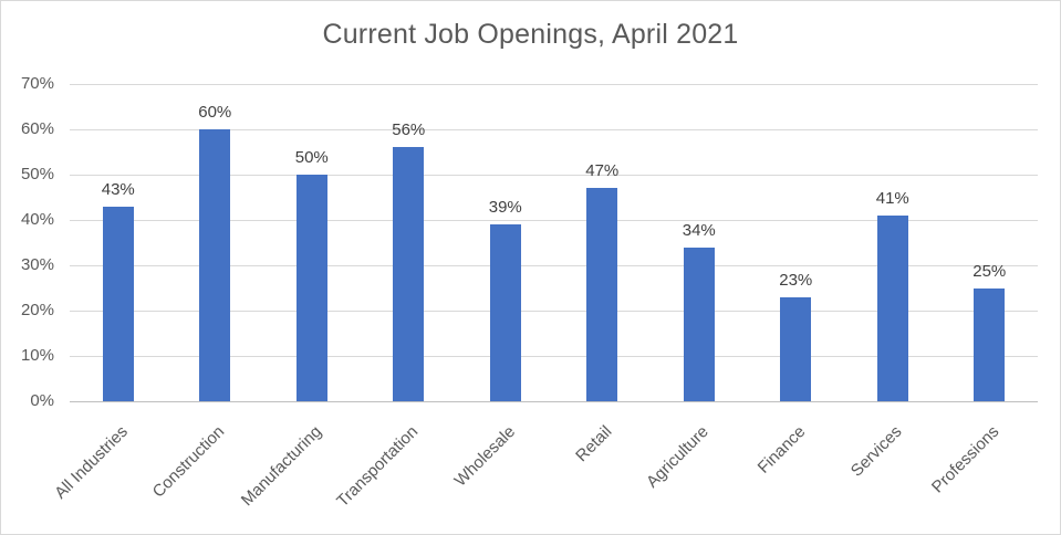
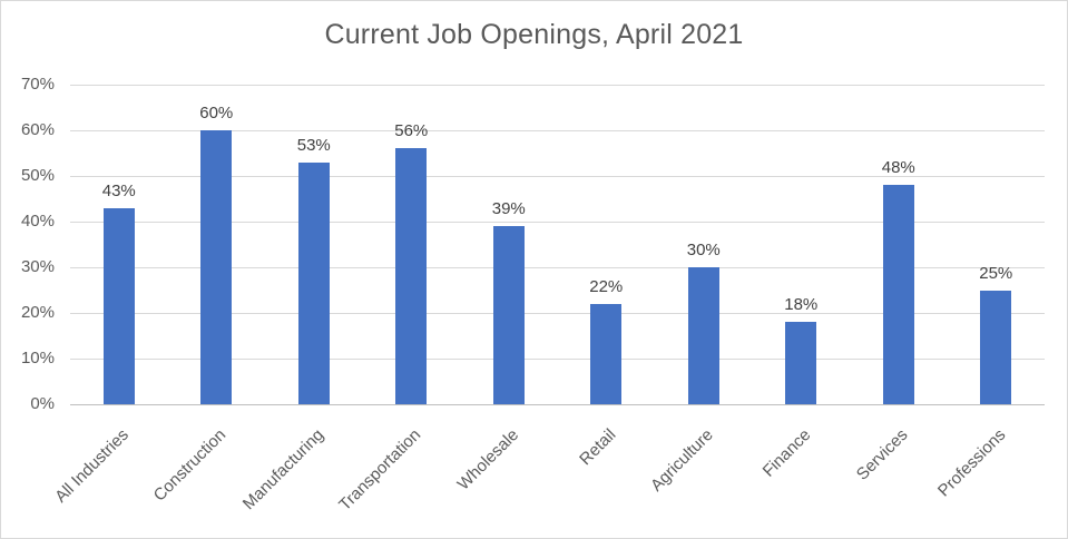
Manufacturing: 50% -> 53%
Retail: 47% -> 22%
Agriculture: 34% -> 30%
Finance: 23% -> 18%
Services: 41% -> 48%
